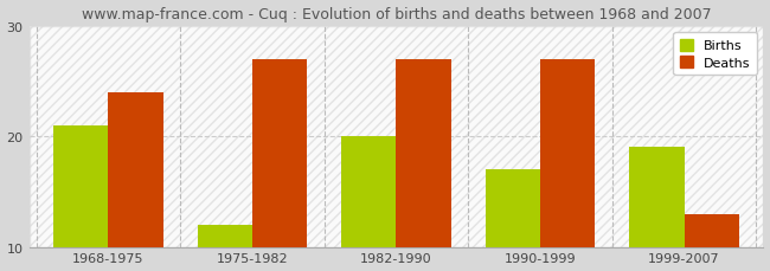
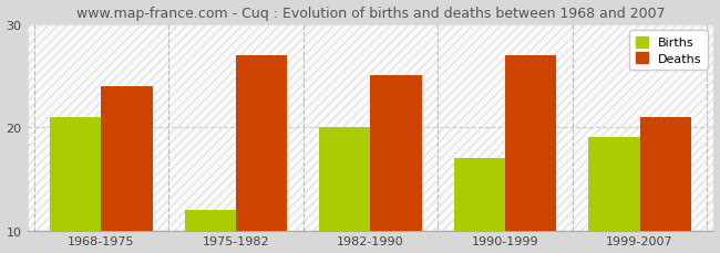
Deaths/1982-1990: 27 -> 25
Deaths/1999-2007: 13 -> 21
